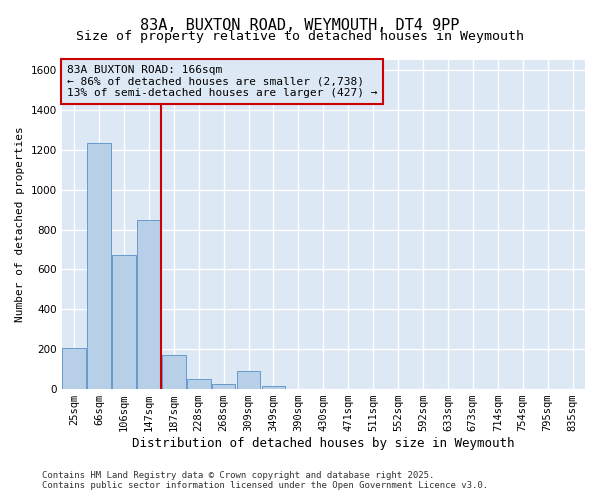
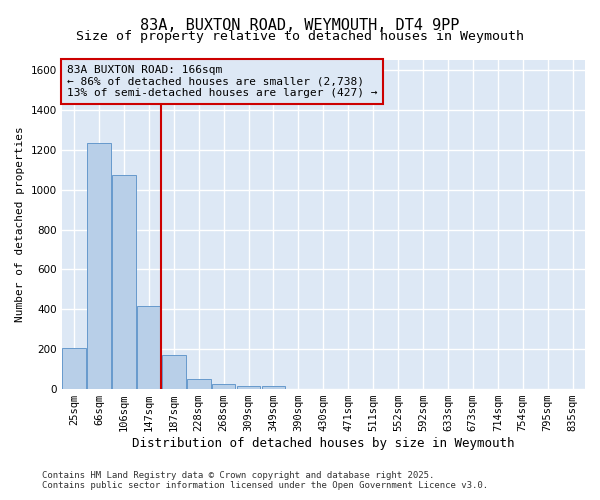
106sqm: 670 -> 1080
147sqm: 850 -> 420
309sqm: 90 -> 20
